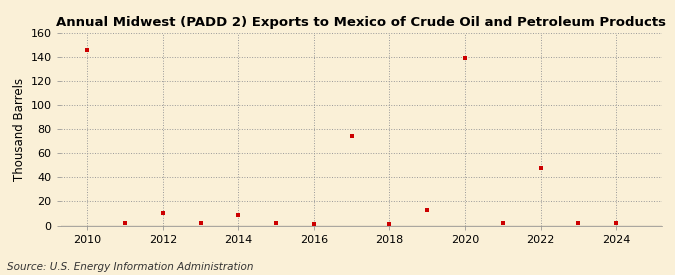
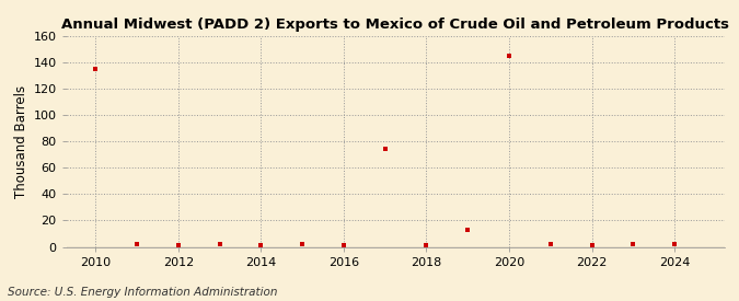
2010: 146 -> 135
2012: 10 -> 1
2014: 9 -> 1
2020: 139 -> 145
2022: 48 -> 1
